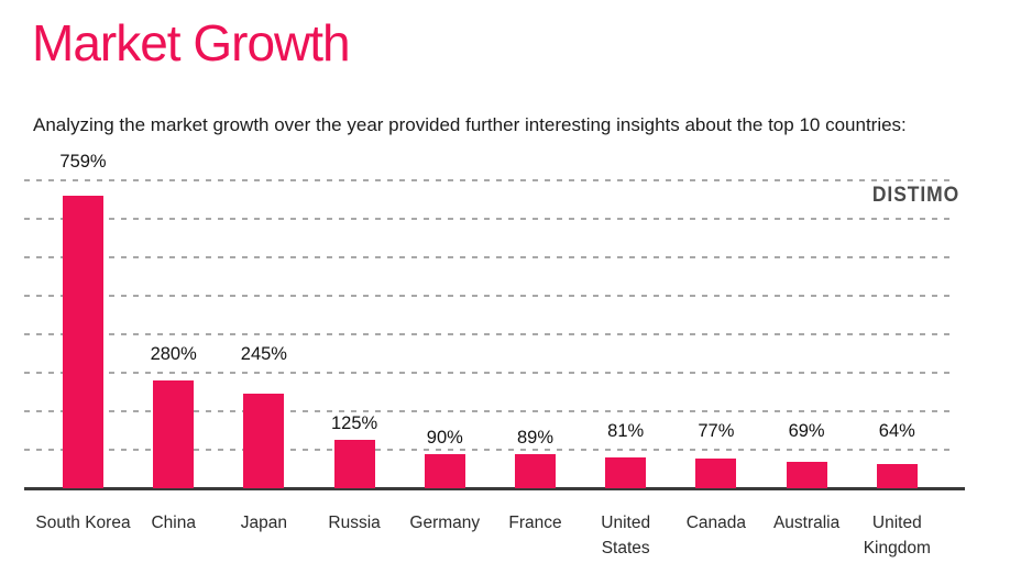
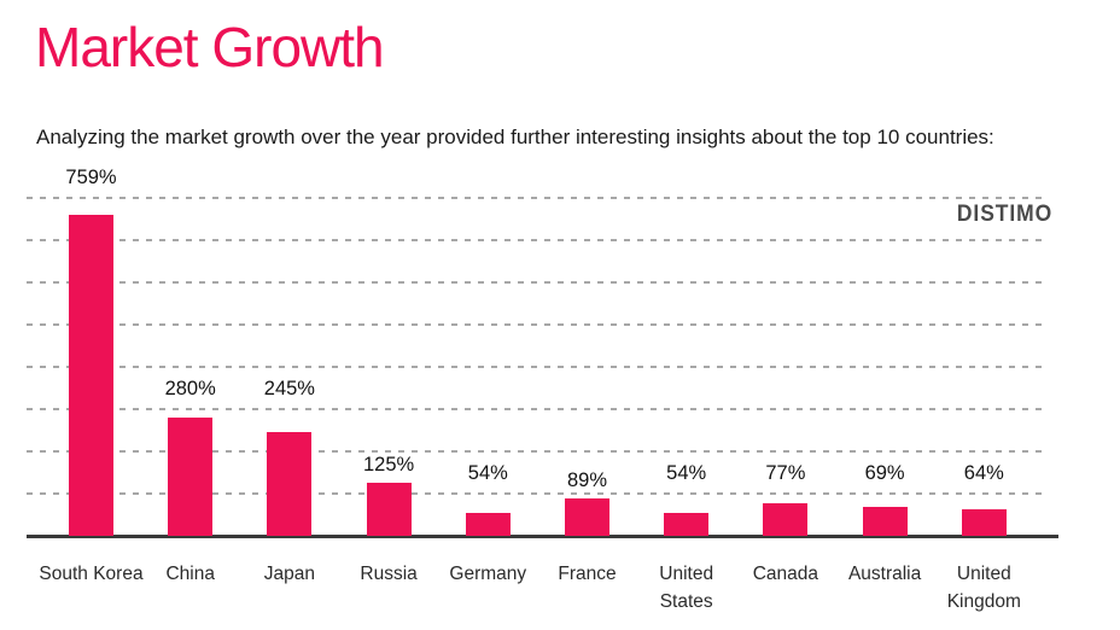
Germany: 90% -> 54%
United States: 81% -> 54%
